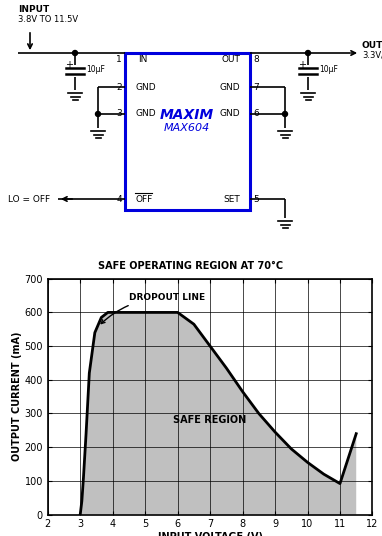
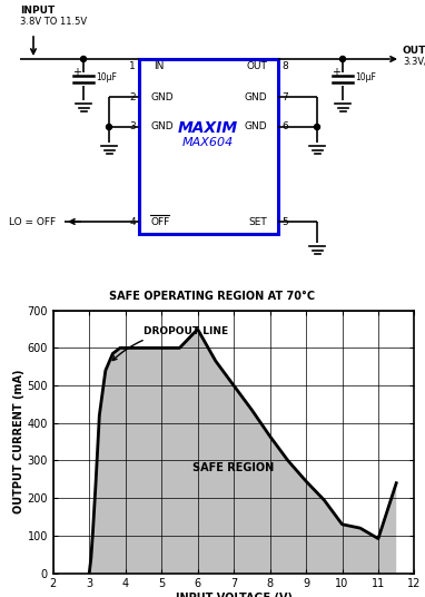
6: 600 -> 650
10: 155 -> 130
